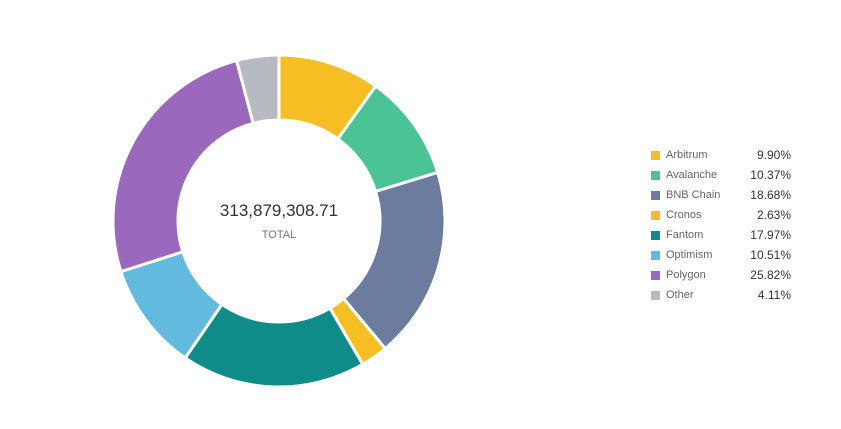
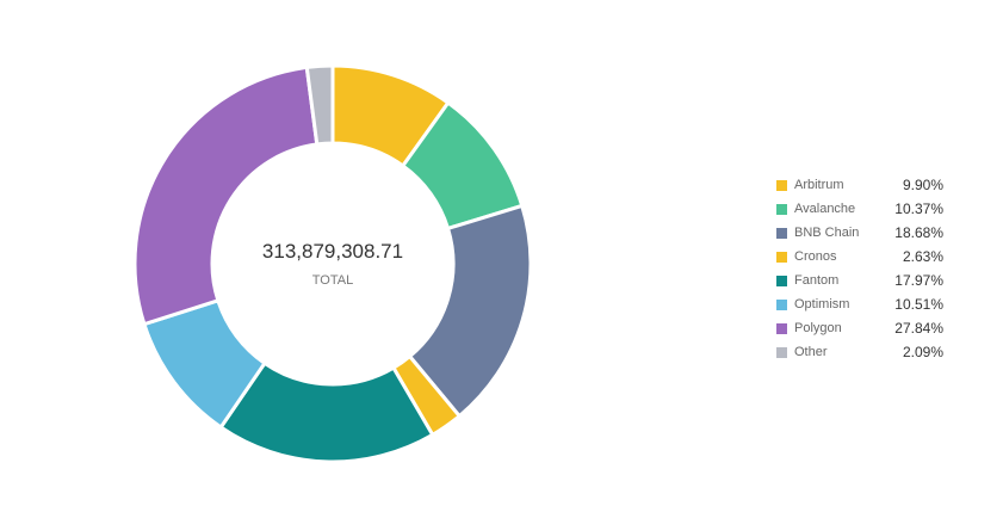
Polygon: 25.82% -> 27.84%
Other: 4.11% -> 2.09%
